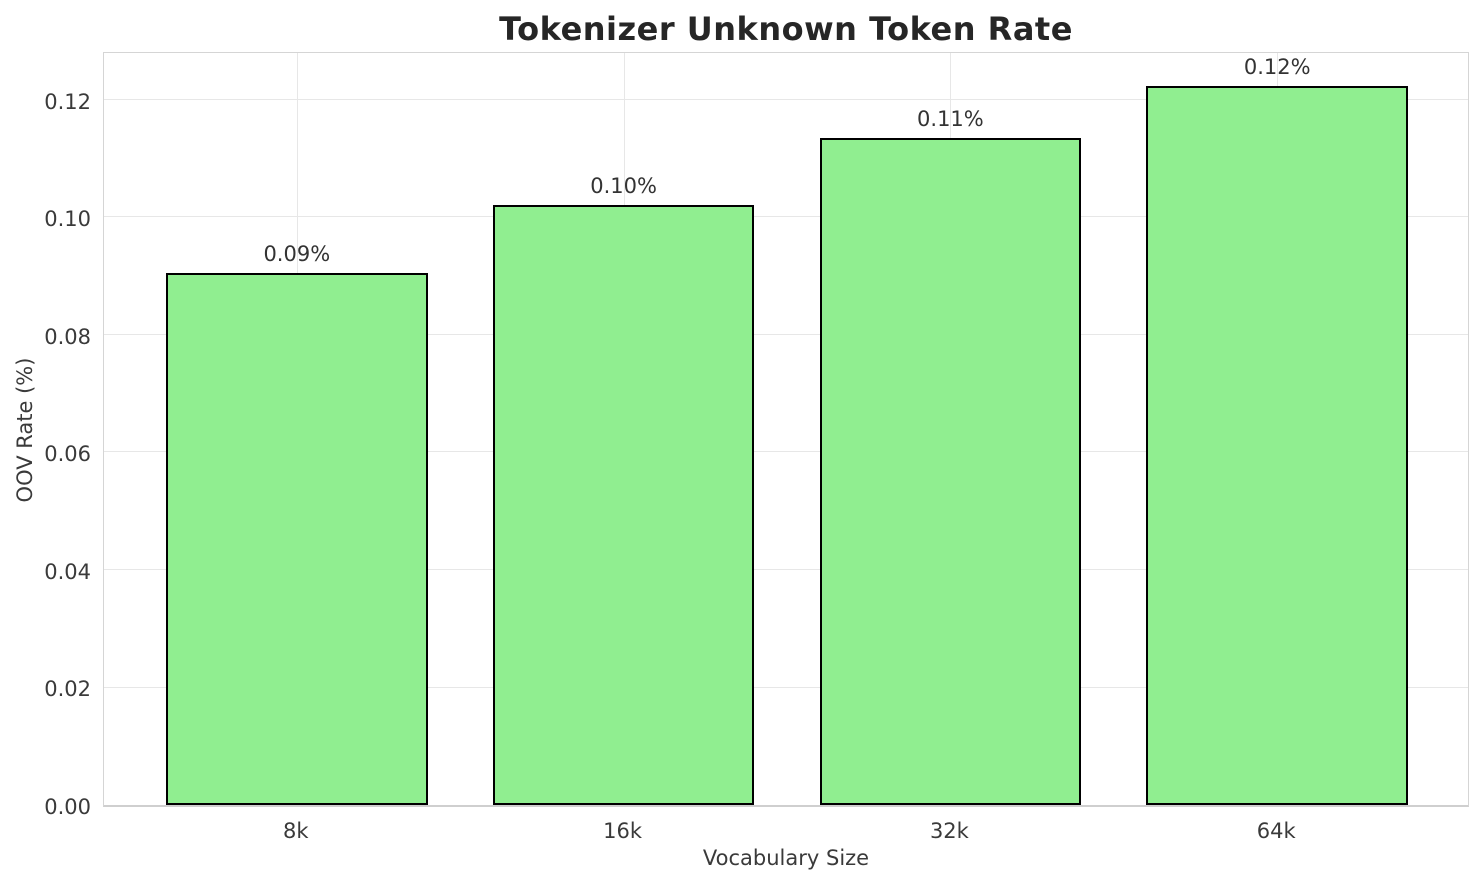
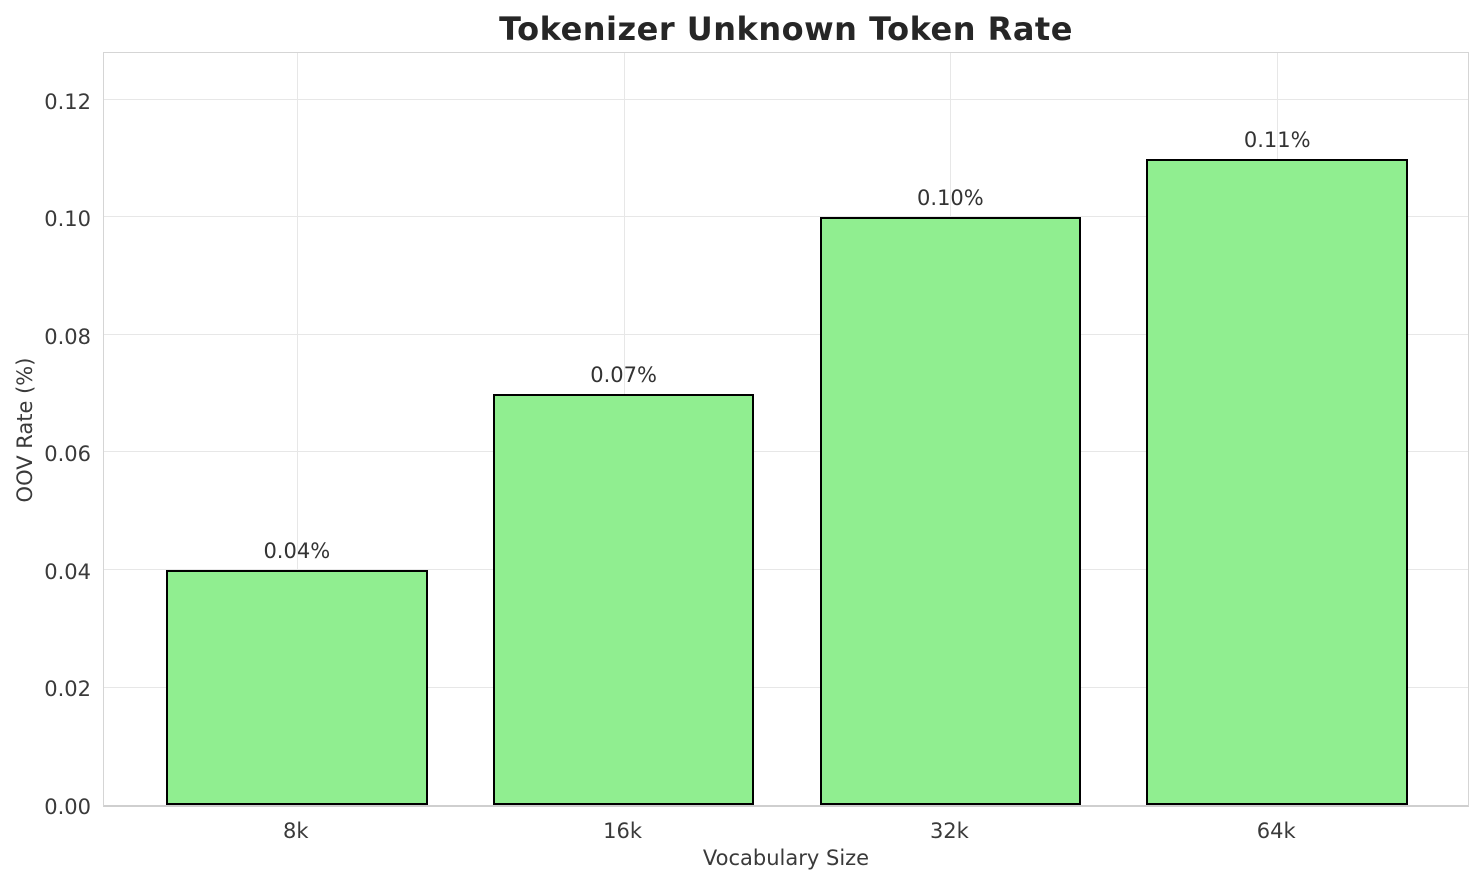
8k: 0.09% -> 0.04%
16k: 0.10% -> 0.07%
32k: 0.11% -> 0.10%
64k: 0.12% -> 0.11%
